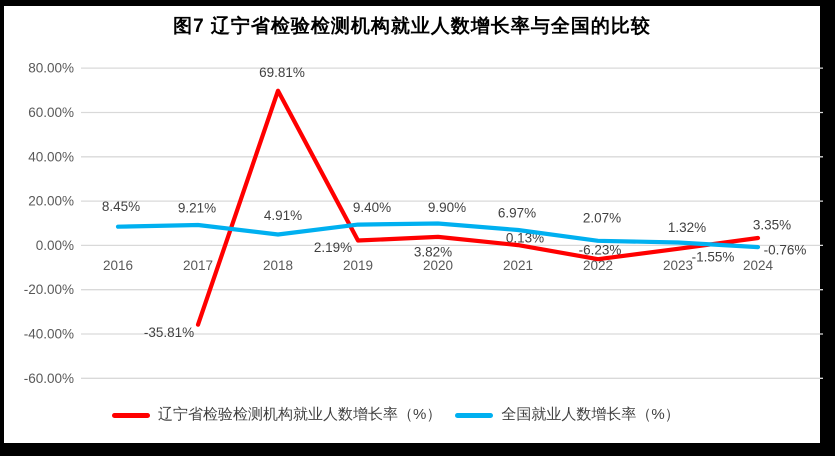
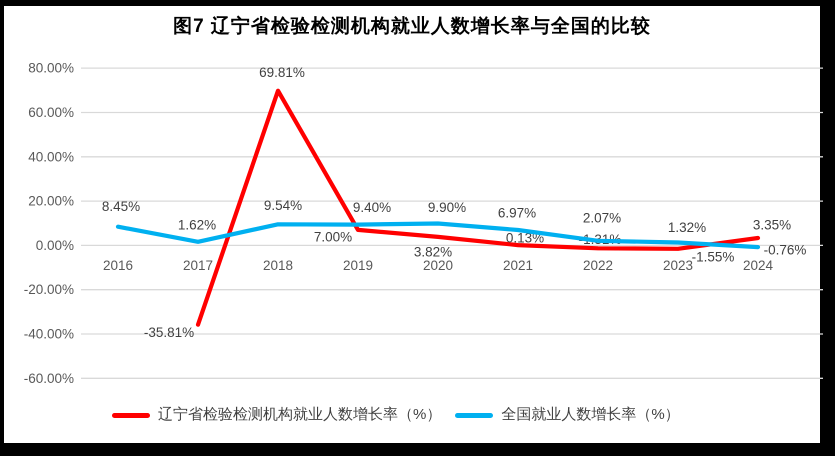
全国就业人数增长率（%）/2017: 9.21% -> 1.62%
全国就业人数增长率（%）/2018: 4.91% -> 9.54%
辽宁省检验检测机构就业人数增长率（%）/2019: 2.19% -> 7.00%
辽宁省检验检测机构就业人数增长率（%）/2022: -6.23% -> -1.31%
